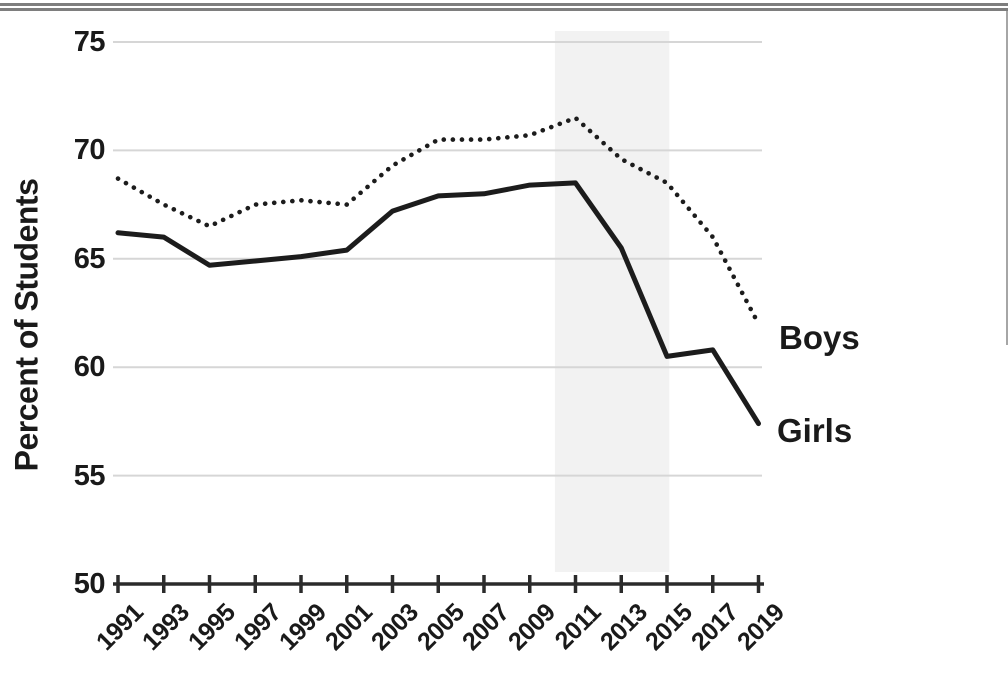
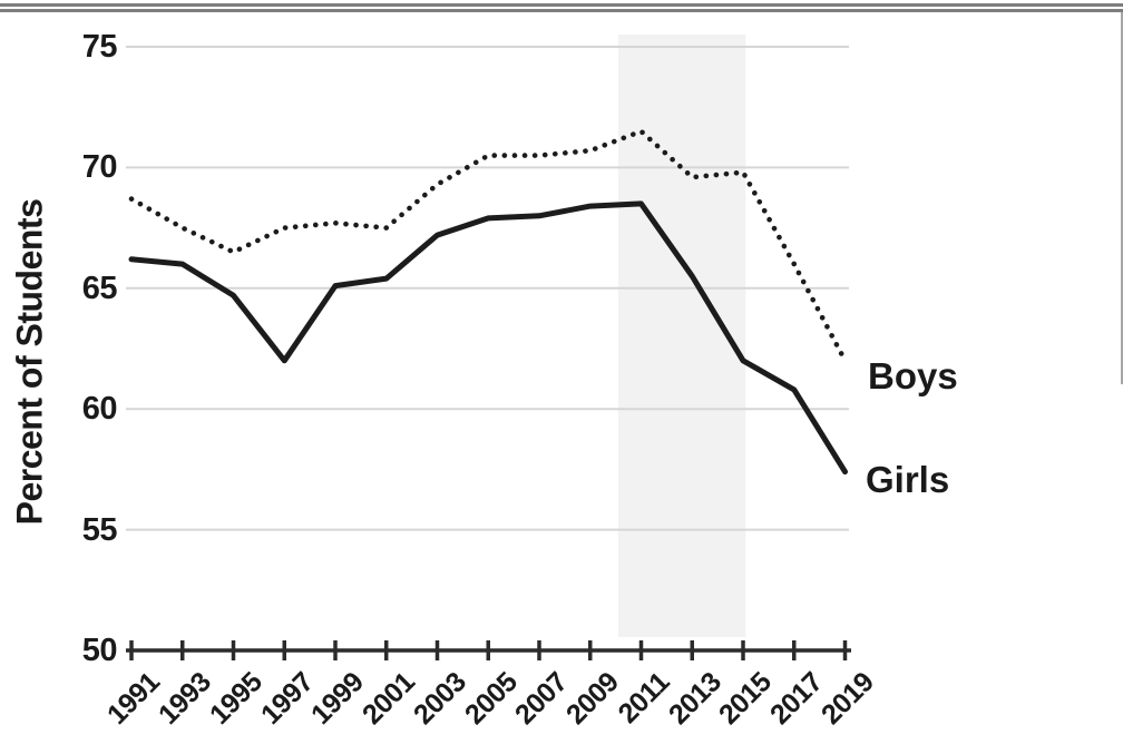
Girls/1997: 64.9 -> 62.0
Boys/2015: 68.5 -> 69.8
Girls/2015: 60.5 -> 62.0
